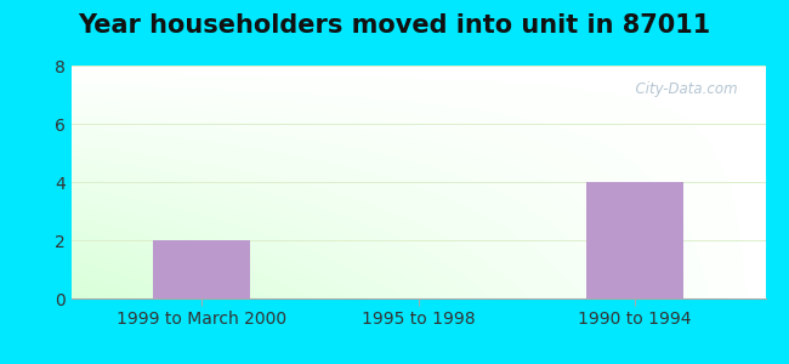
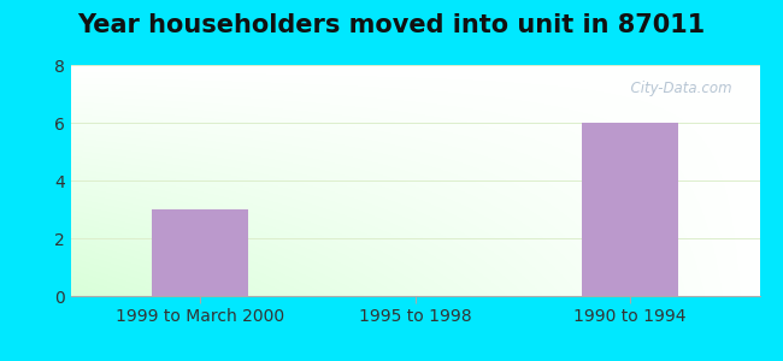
1999 to March 2000: 2 -> 3
1990 to 1994: 4 -> 6
